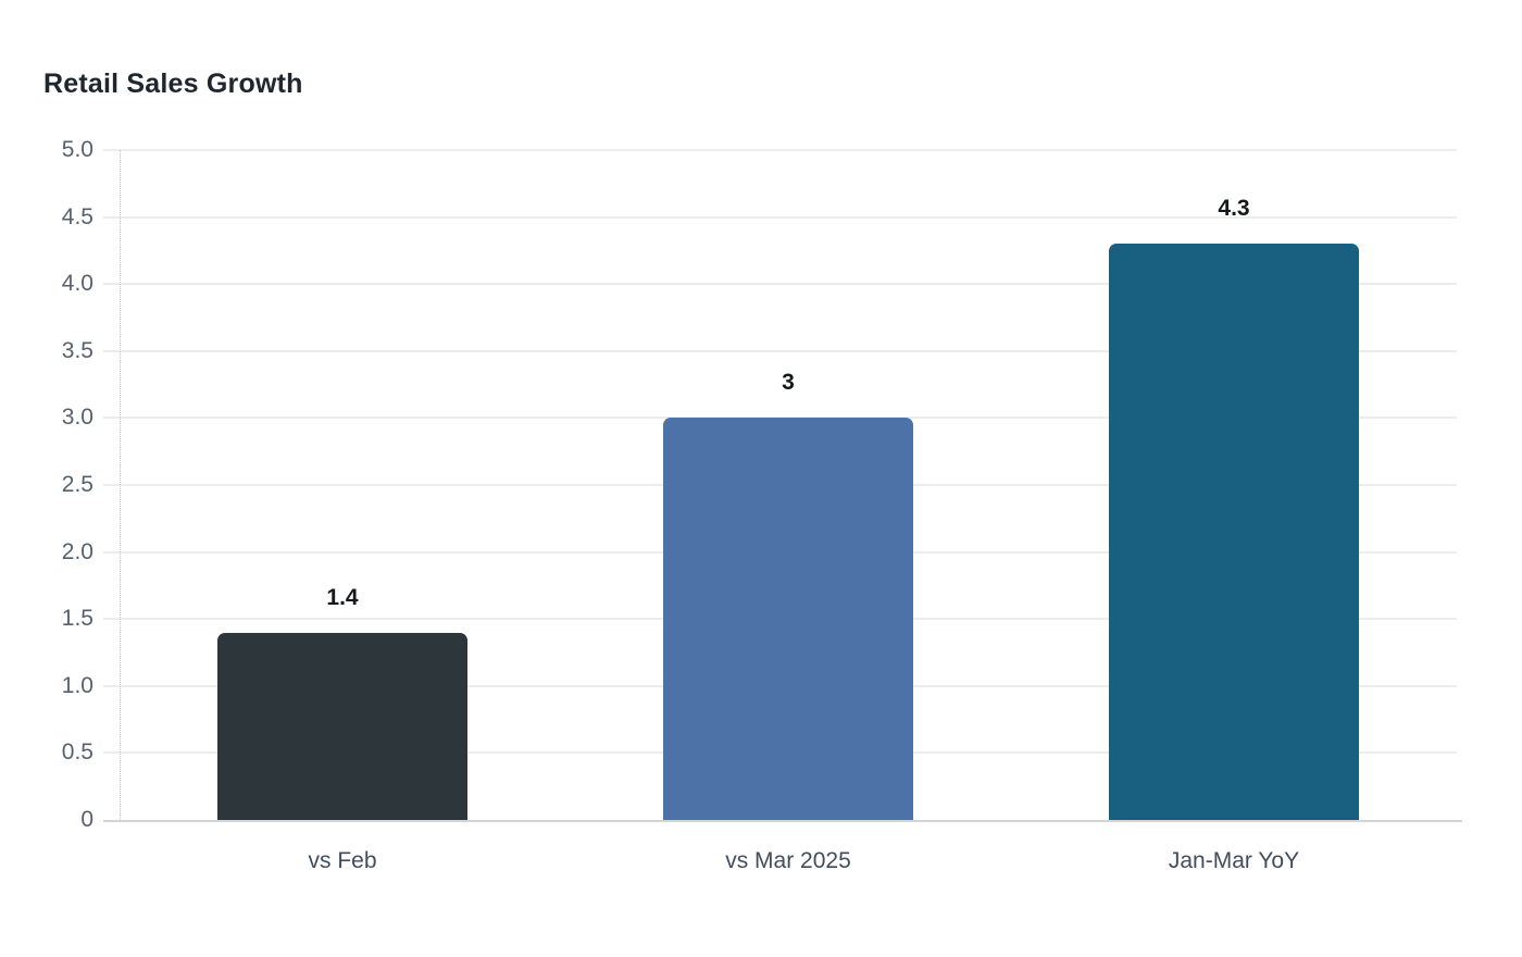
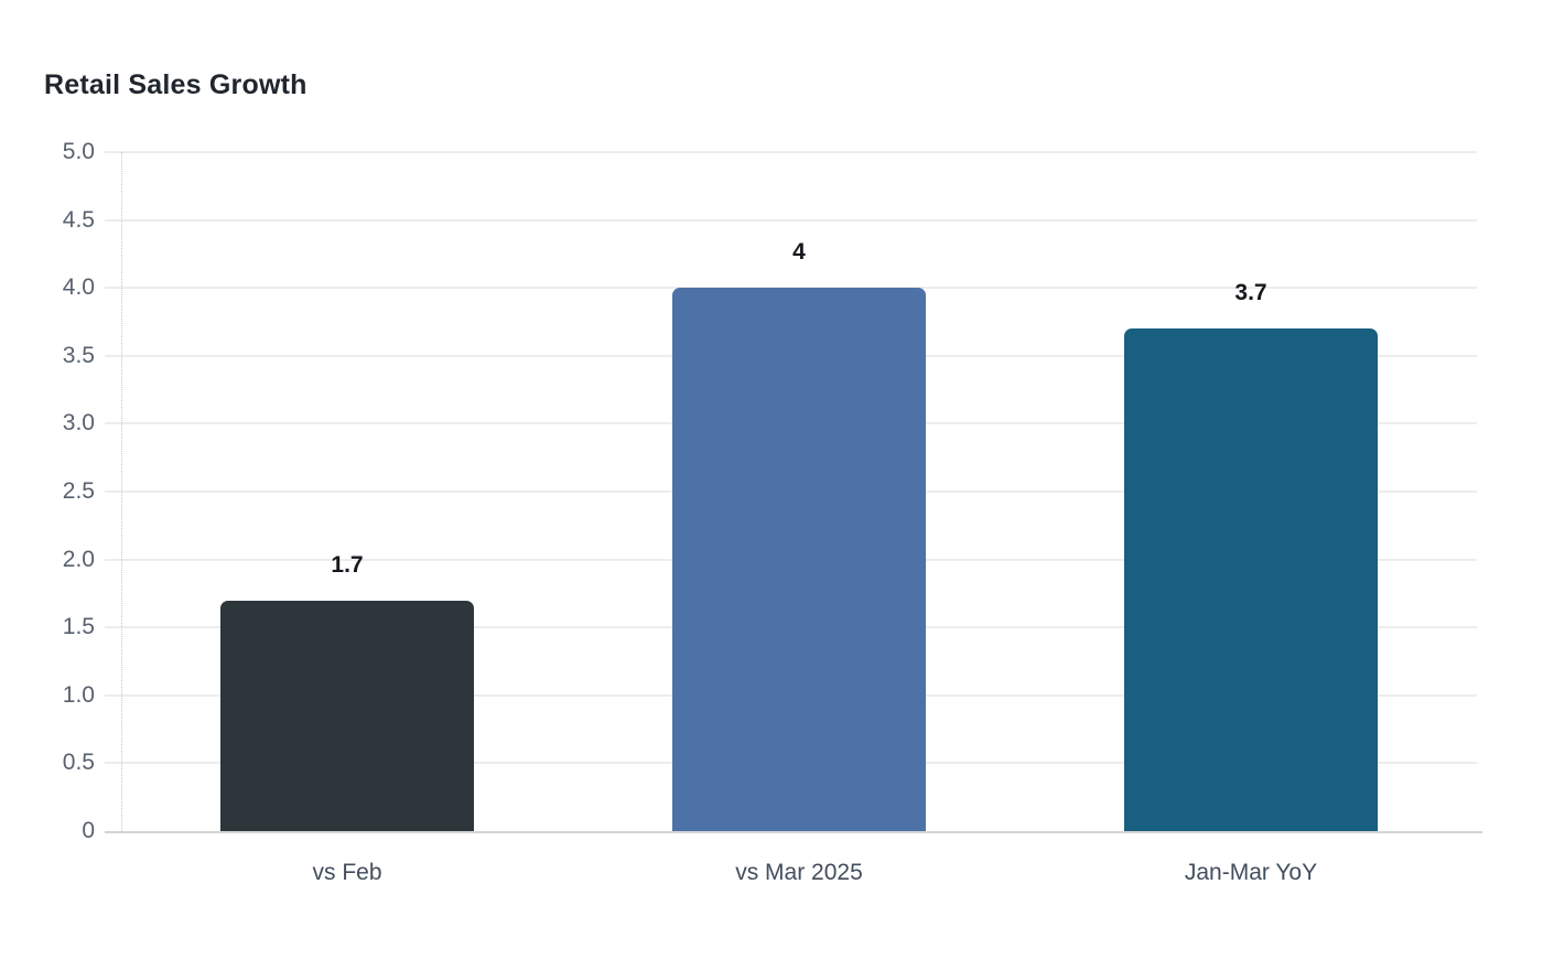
vs Feb: 1.4 -> 1.7
vs Mar 2025: 3 -> 4
Jan-Mar YoY: 4.3 -> 3.7
